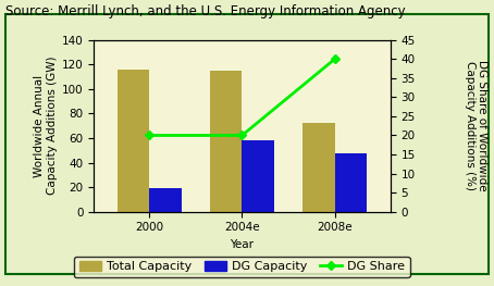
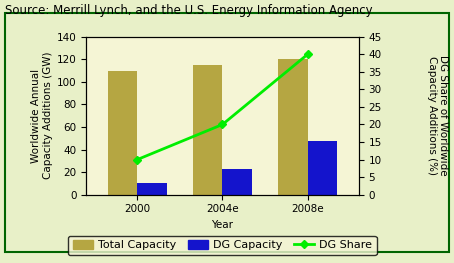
Total Capacity/2000: 116 -> 110
DG Share/2000: 20 -> 10
DG Capacity/2000: 19 -> 10
DG Capacity/2004e: 58 -> 23
Total Capacity/2008e: 72 -> 120
